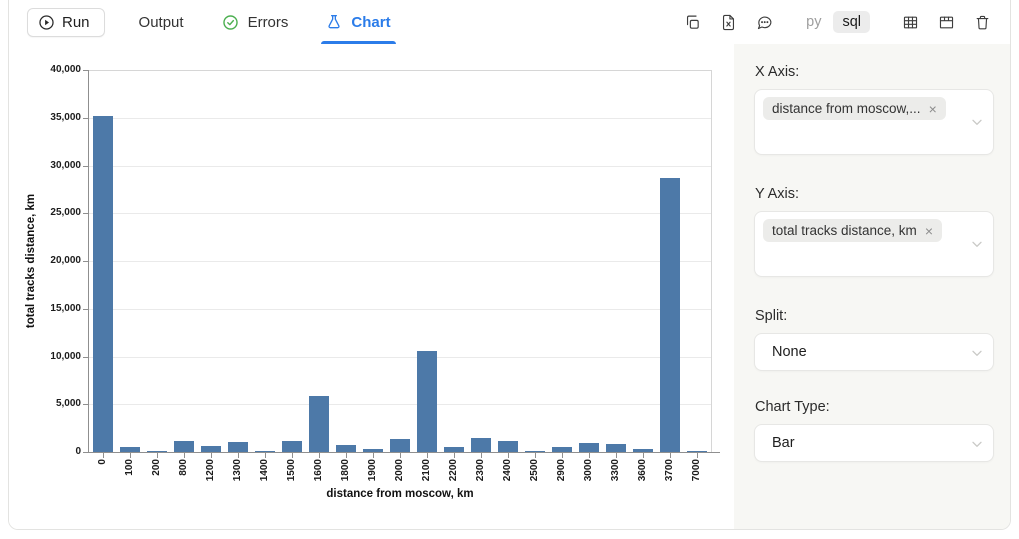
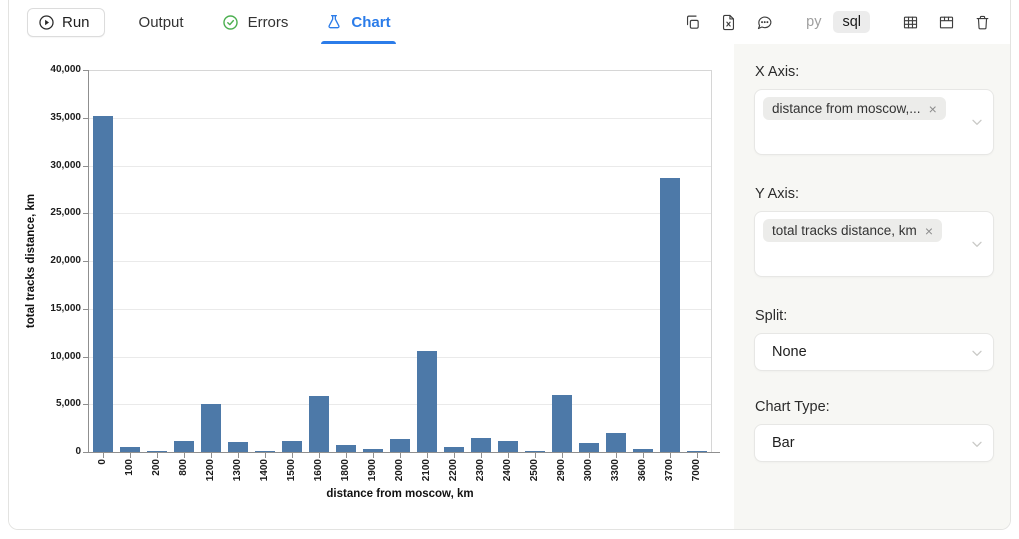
1200: 1000 -> 5000
2900: 1000 -> 6000
3300: 1000 -> 2000
